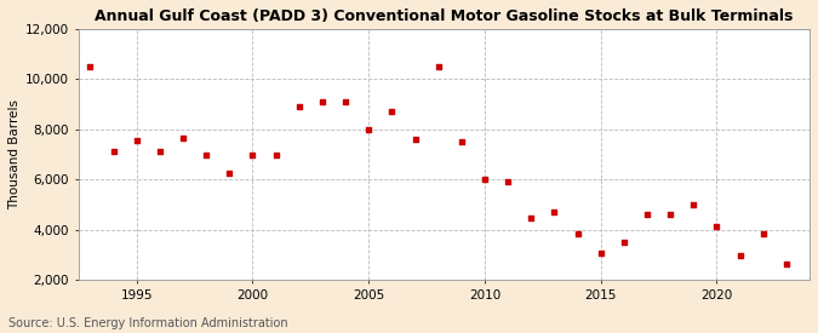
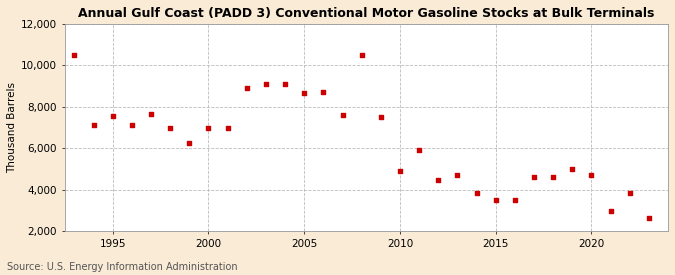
2005: 8,000 -> 8,650
2010: 6,000 -> 4,900
2015: 3,050 -> 3,500
2020: 4,150 -> 4,700
